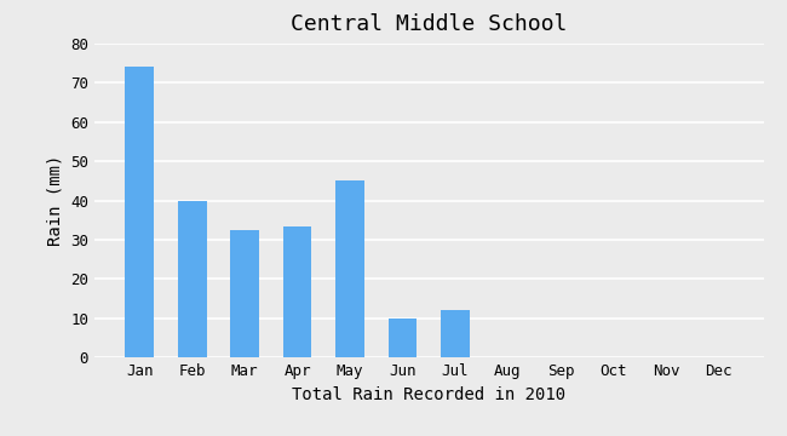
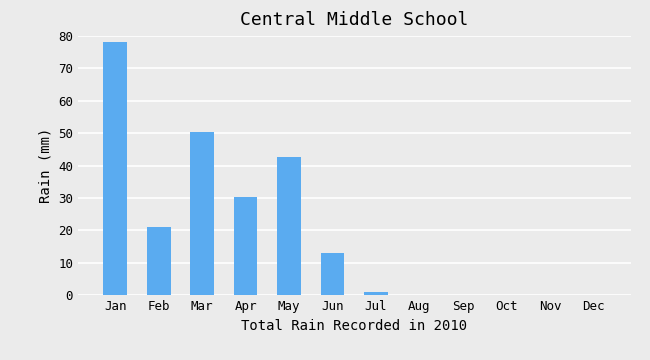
Jan: 74.0 -> 78.0
Feb: 40.0 -> 21.0
Mar: 32.5 -> 50.5
Apr: 33.5 -> 30.2
May: 45.0 -> 42.5
Jun: 10.0 -> 13.0
Jul: 12.0 -> 1.0
